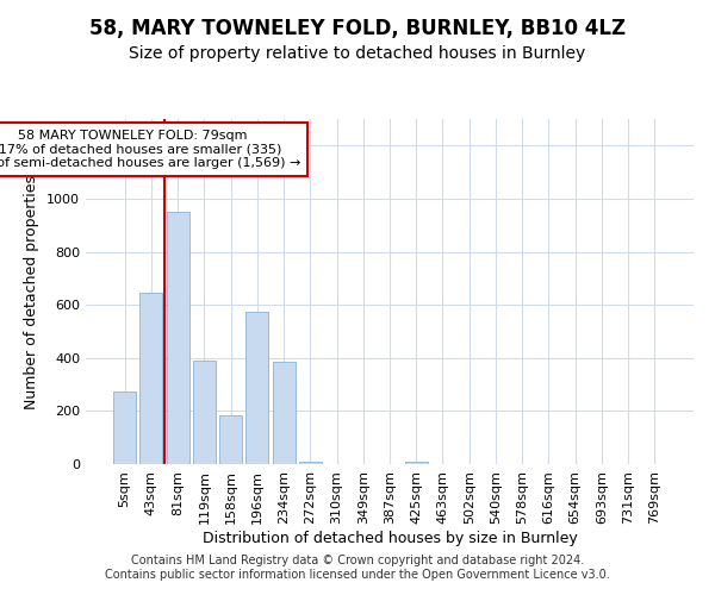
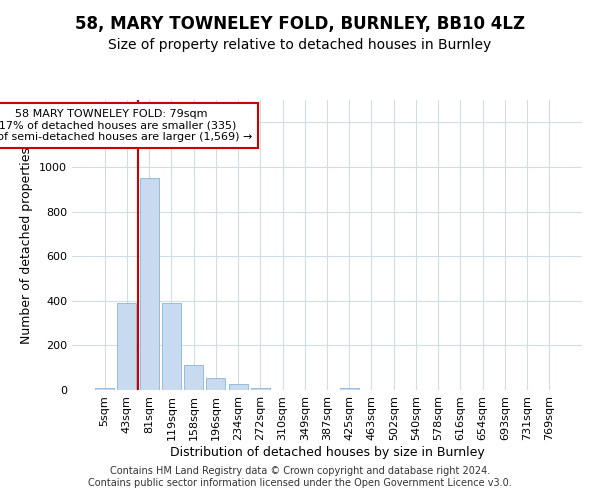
5sqm: 275 -> 10
43sqm: 645 -> 390
158sqm: 185 -> 110
196sqm: 575 -> 55
234sqm: 385 -> 25
